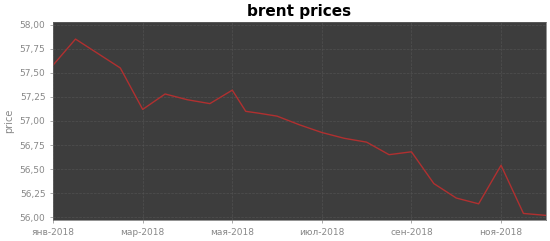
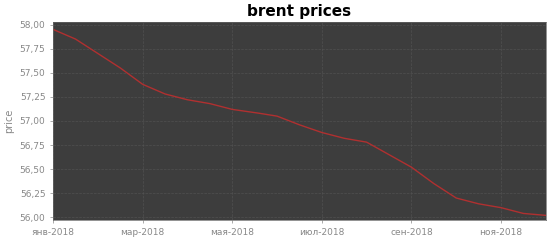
янв-2018: 57,58 -> 57,95
мар-2018: 57,12 -> 57,38
мая-2018: 57,32 -> 57,12
сен-2018: 56,68 -> 56,52
ноя-2018: 56,54 -> 56,10
